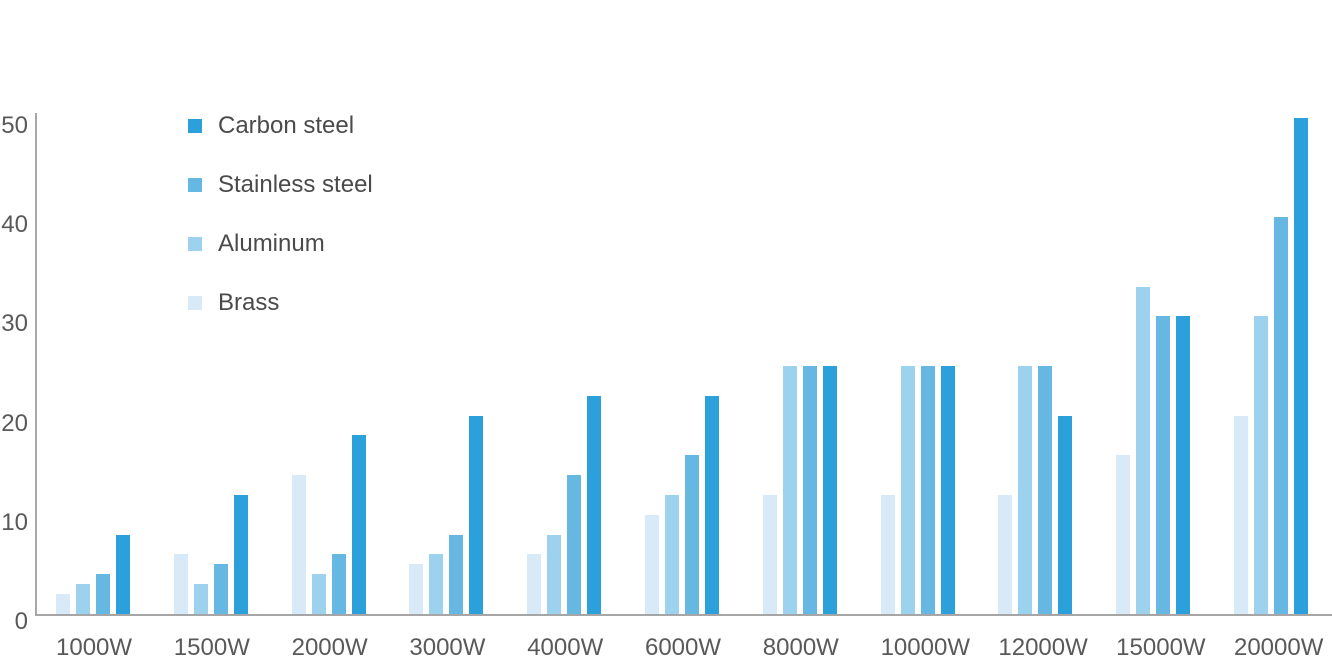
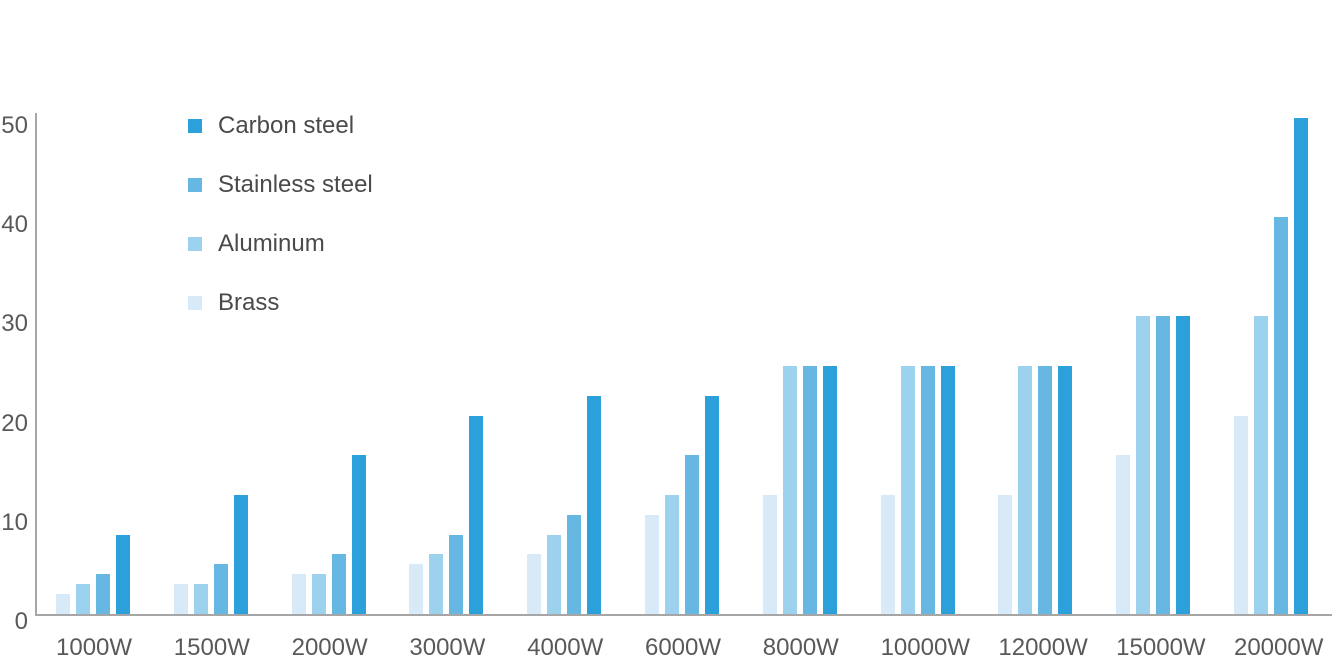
Brass/1500W: 6 -> 3
Brass/2000W: 14 -> 4
Carbon steel/2000W: 18 -> 16
Stainless steel/4000W: 14 -> 10
Carbon steel/12000W: 20 -> 25
Aluminum/15000W: 33 -> 30
